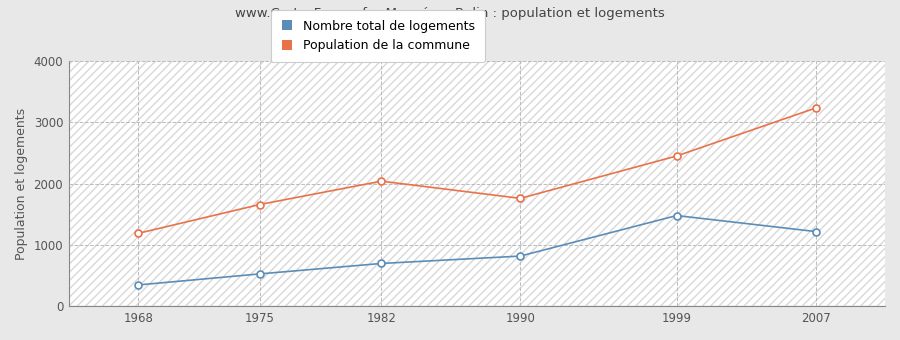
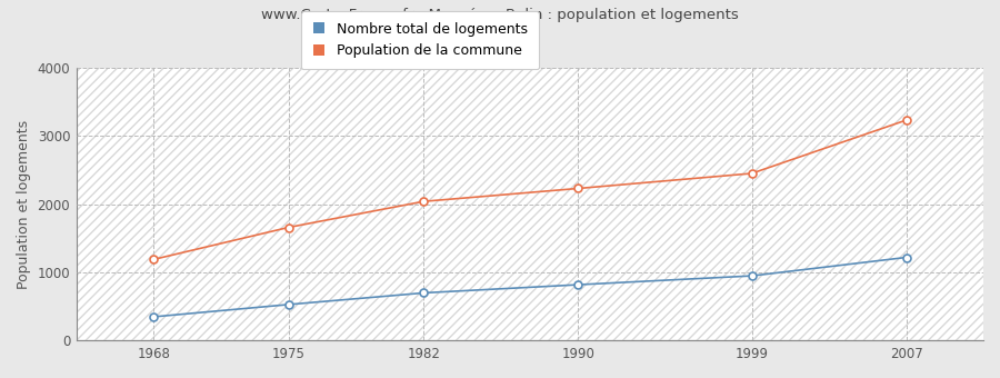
Population de la commune/1990: 1760 -> 2230
Nombre total de logements/1999: 1480 -> 950
